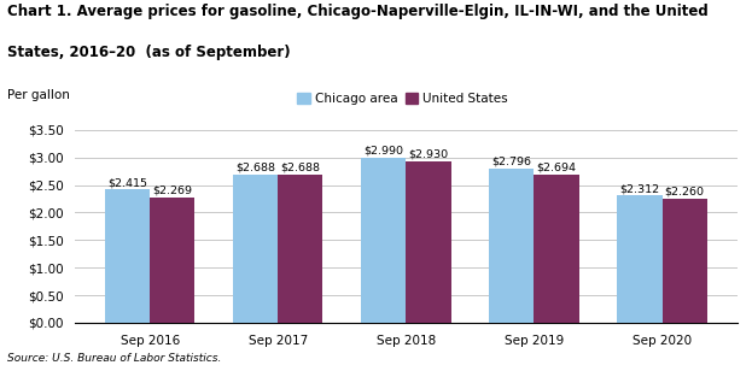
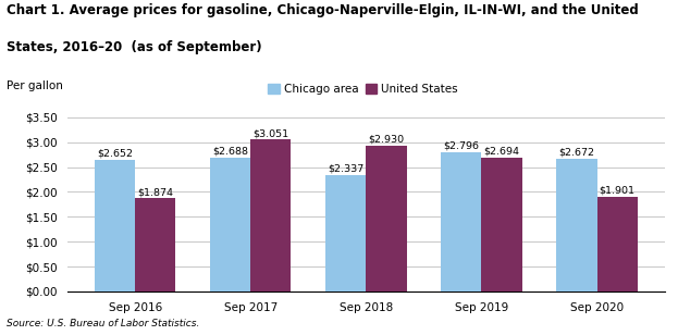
Chicago area/Sep 2016: $2.415 -> $2.652
United States/Sep 2016: $2.269 -> $1.874
United States/Sep 2017: $2.688 -> $3.051
Chicago area/Sep 2018: $2.990 -> $2.337
Chicago area/Sep 2020: $2.312 -> $2.672
United States/Sep 2020: $2.260 -> $1.901
